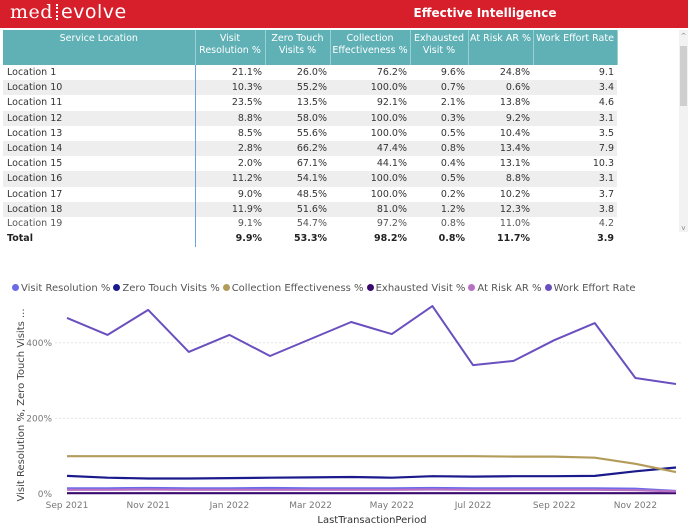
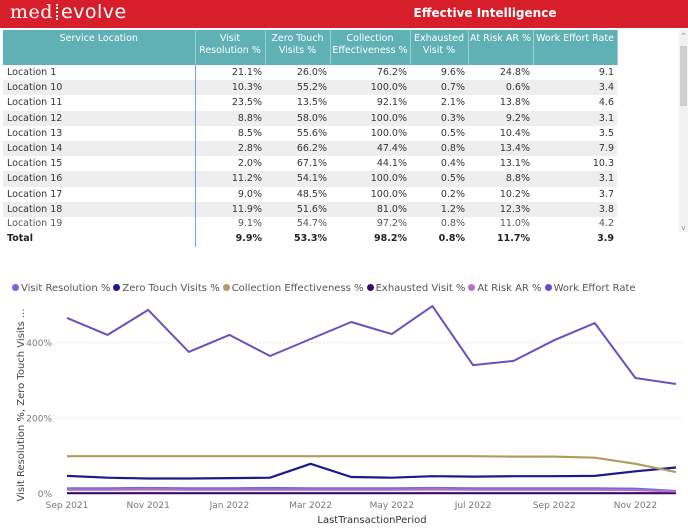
Zero Touch Visits %/Mar 2022: 40% -> 80%
